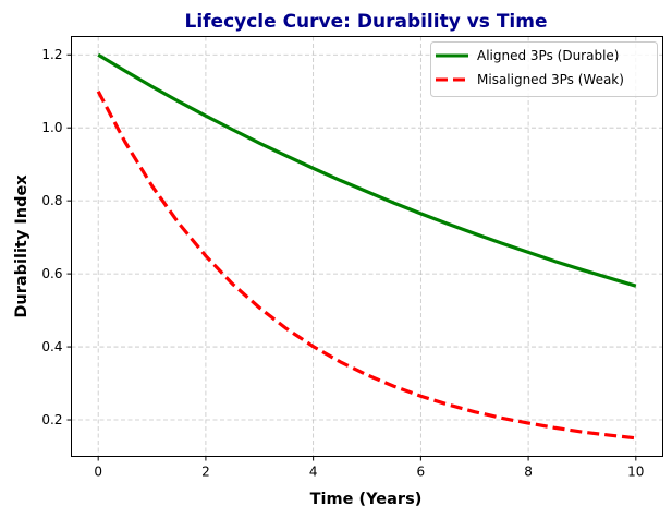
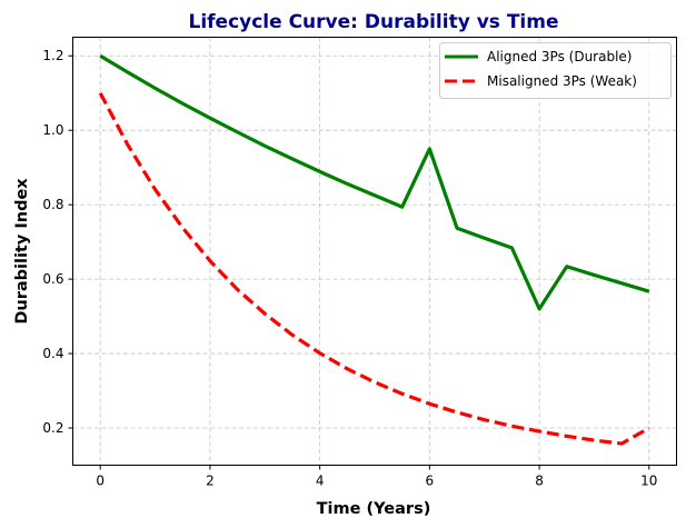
Aligned 3Ps (Durable)/6: 0.77 -> 0.95
Aligned 3Ps (Durable)/8: 0.66 -> 0.52
Misaligned 3Ps (Weak)/10: 0.15 -> 0.20
